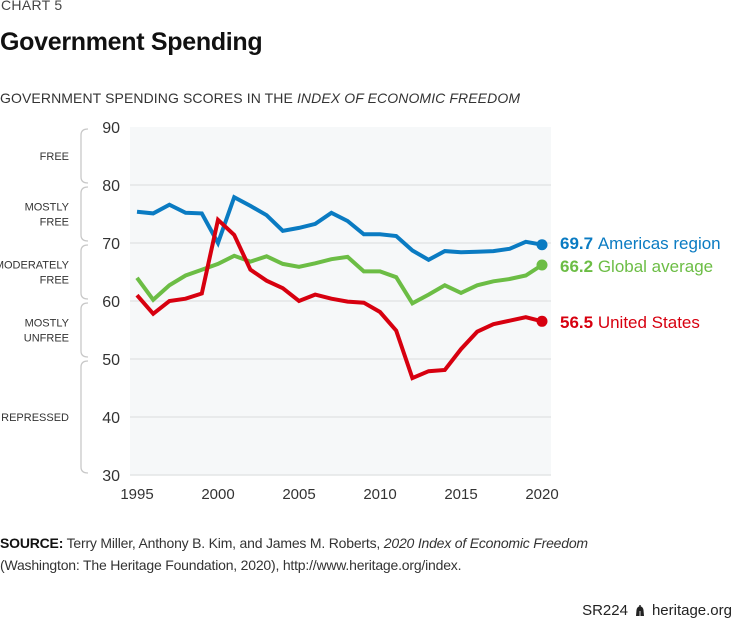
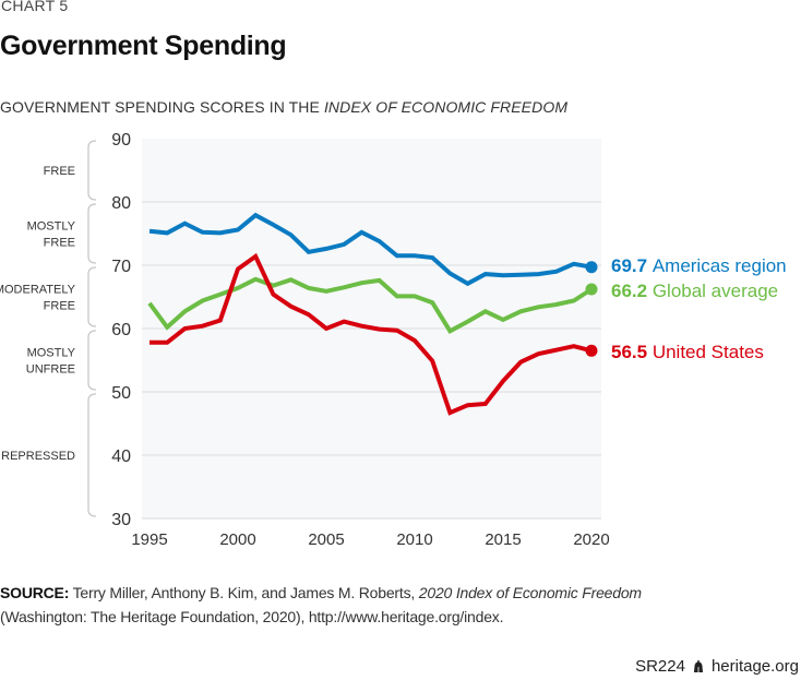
United States/1995: 61 -> 58
Americas region/2000: 70 -> 76
United States/2000: 74 -> 69
